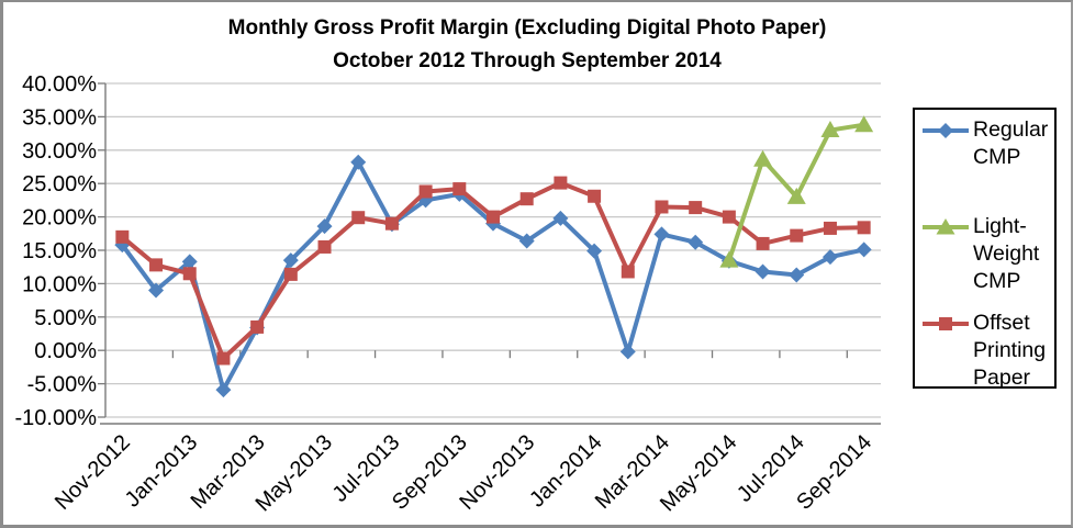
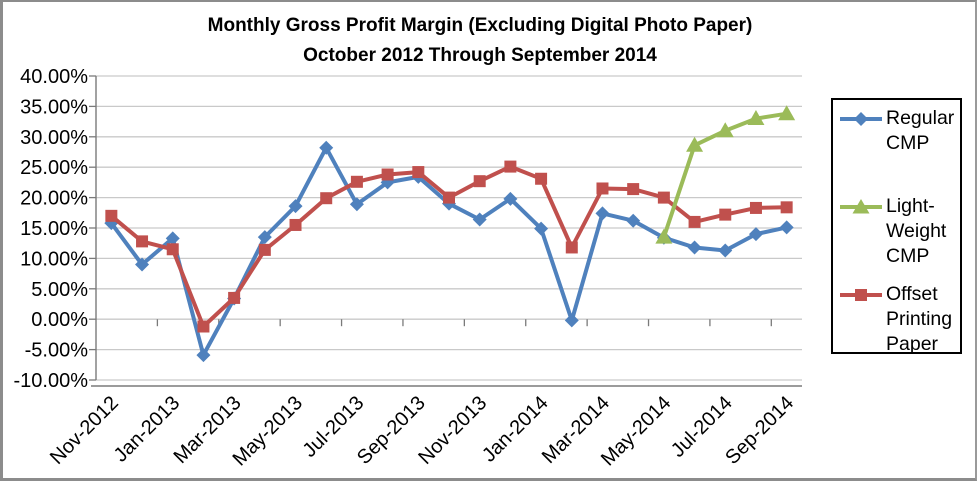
Offset Printing Paper/Jul-2013: 19% -> 23%
Light-Weight CMP/Jul-2014: 23% -> 31%
